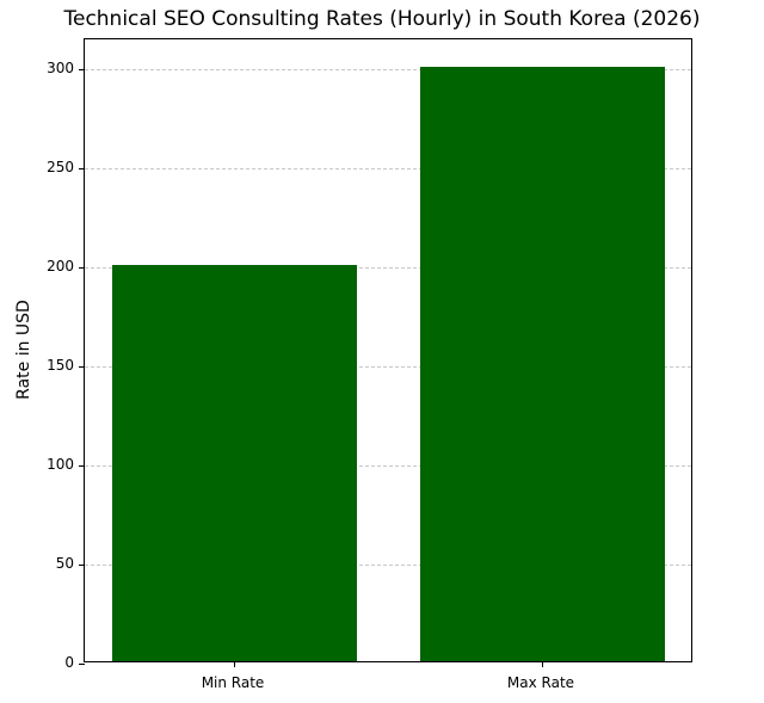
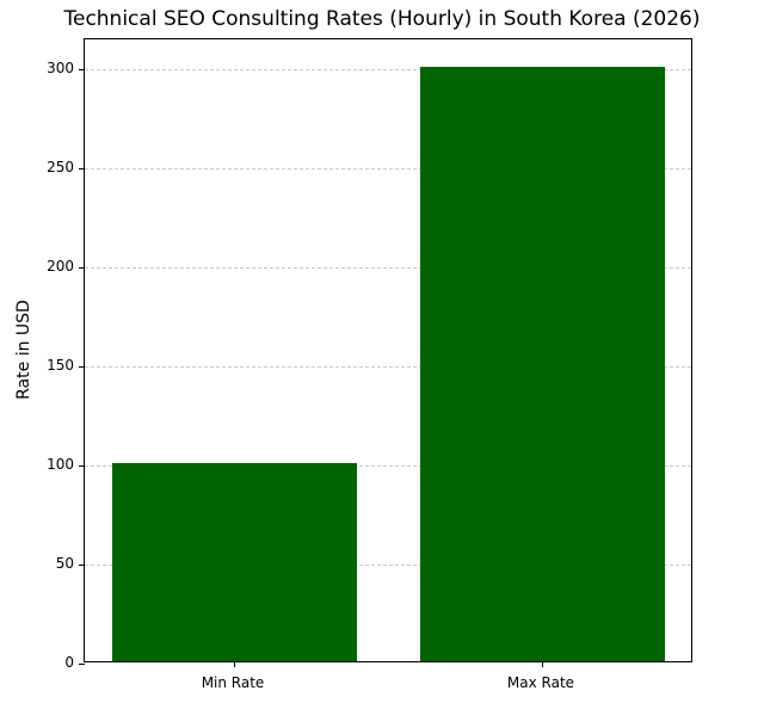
Min Rate: 200 -> 100
